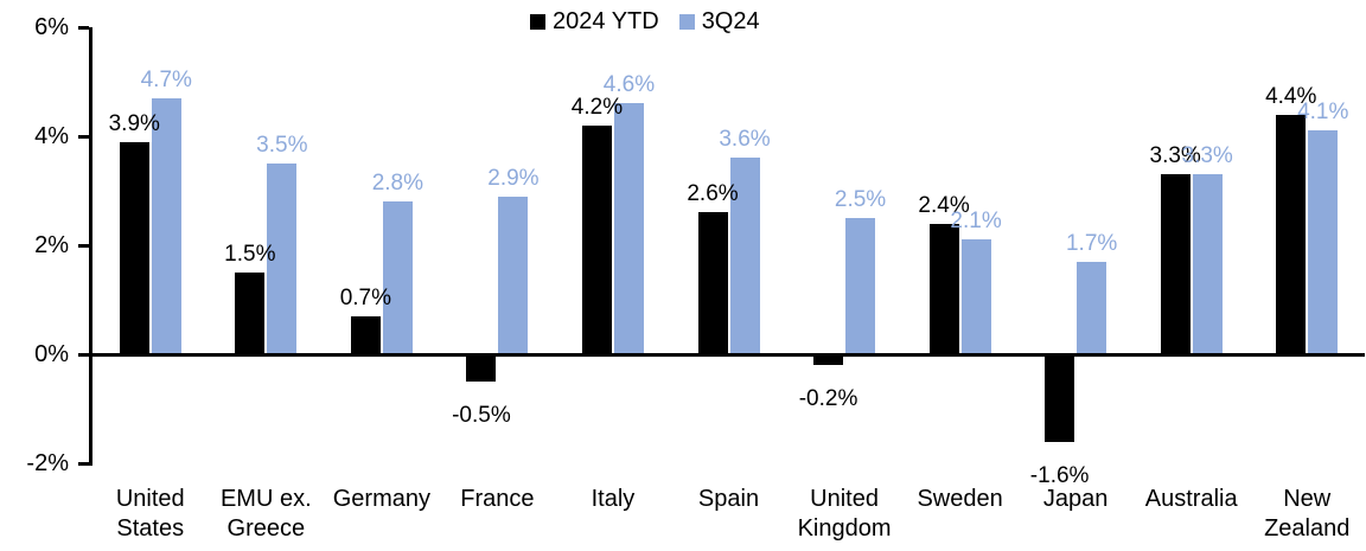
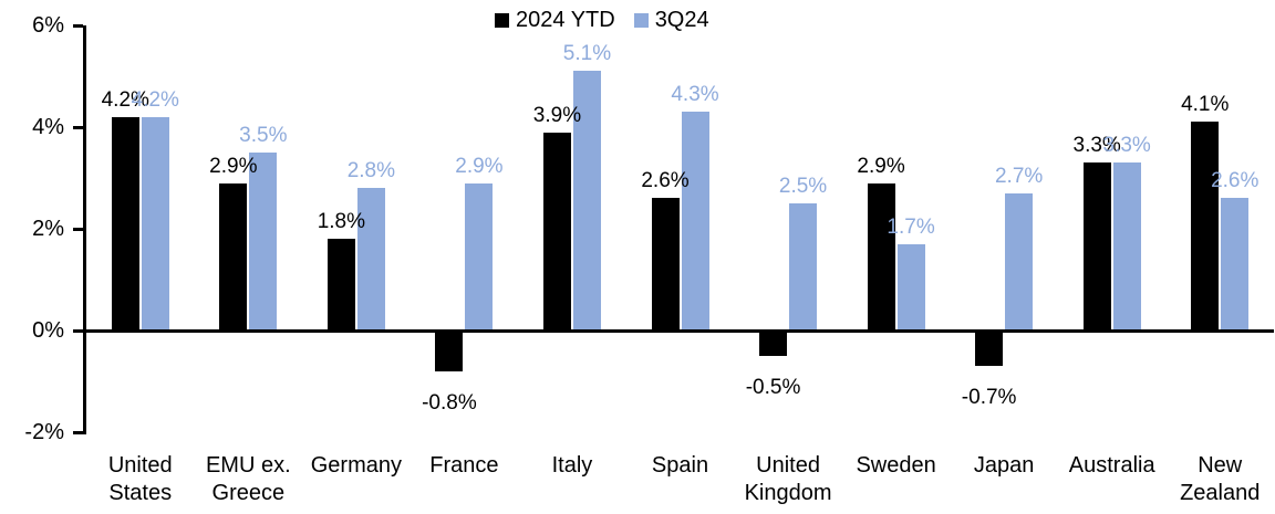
2024 YTD/United States: 3.9% -> 4.2%
3Q24/United States: 4.7% -> 4.2%
2024 YTD/EMU ex. Greece: 1.5% -> 2.9%
2024 YTD/Germany: 0.7% -> 1.8%
2024 YTD/France: -0.5% -> -0.8%
2024 YTD/Italy: 4.2% -> 3.9%
3Q24/Italy: 4.6% -> 5.1%
3Q24/Spain: 3.6% -> 4.3%
2024 YTD/United Kingdom: -0.2% -> -0.5%
2024 YTD/Sweden: 2.4% -> 2.9%
3Q24/Sweden: 2.1% -> 1.7%
2024 YTD/Japan: -1.6% -> -0.7%
3Q24/Japan: 1.7% -> 2.7%
2024 YTD/New Zealand: 4.4% -> 4.1%
3Q24/New Zealand: 4.1% -> 2.6%
